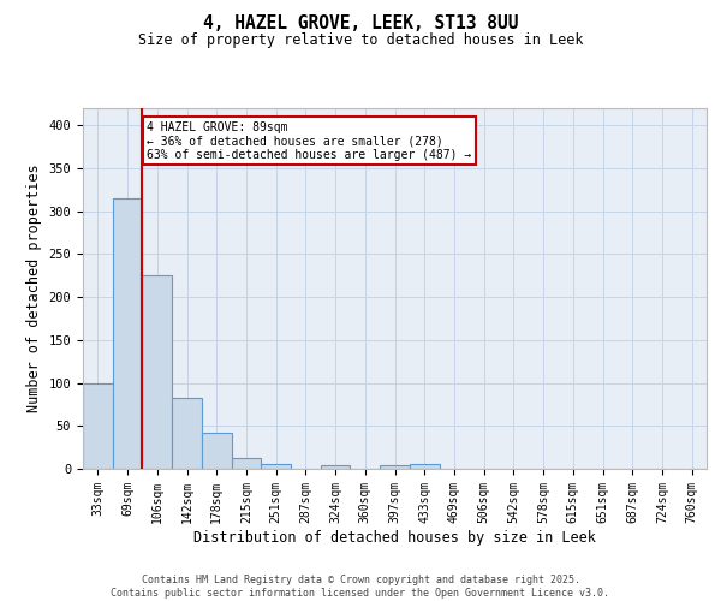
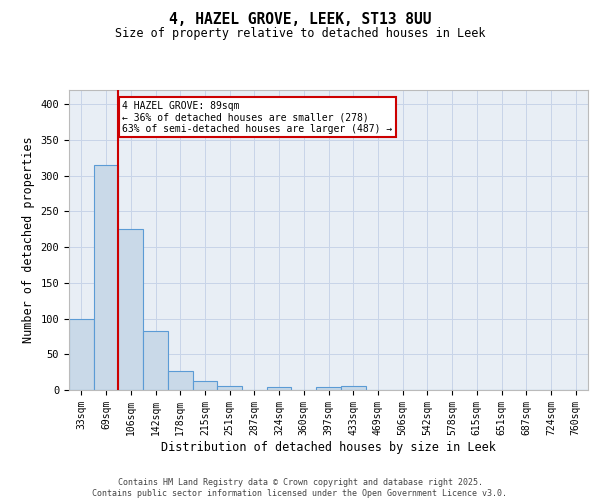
178sqm: 42 -> 26
